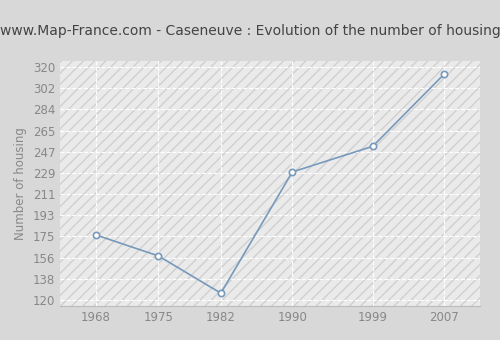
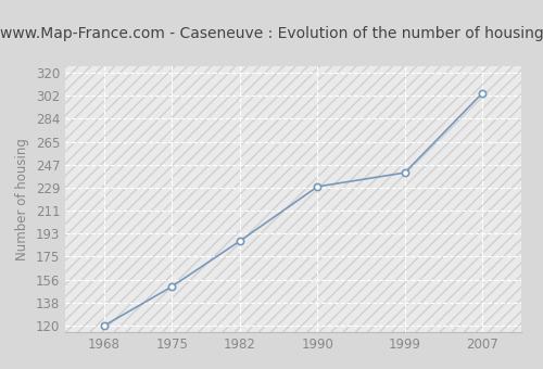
1968: 176 -> 120
1975: 158 -> 151
1982: 126 -> 187
1999: 252 -> 241
2007: 314 -> 304
